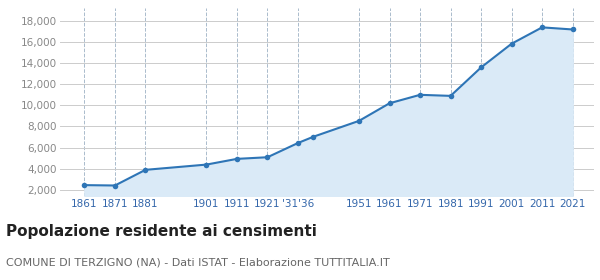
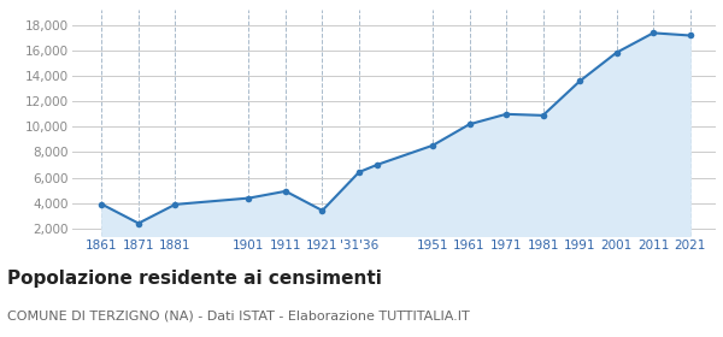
1861: 2,400 -> 3,900
1921: 5,100 -> 3,400
